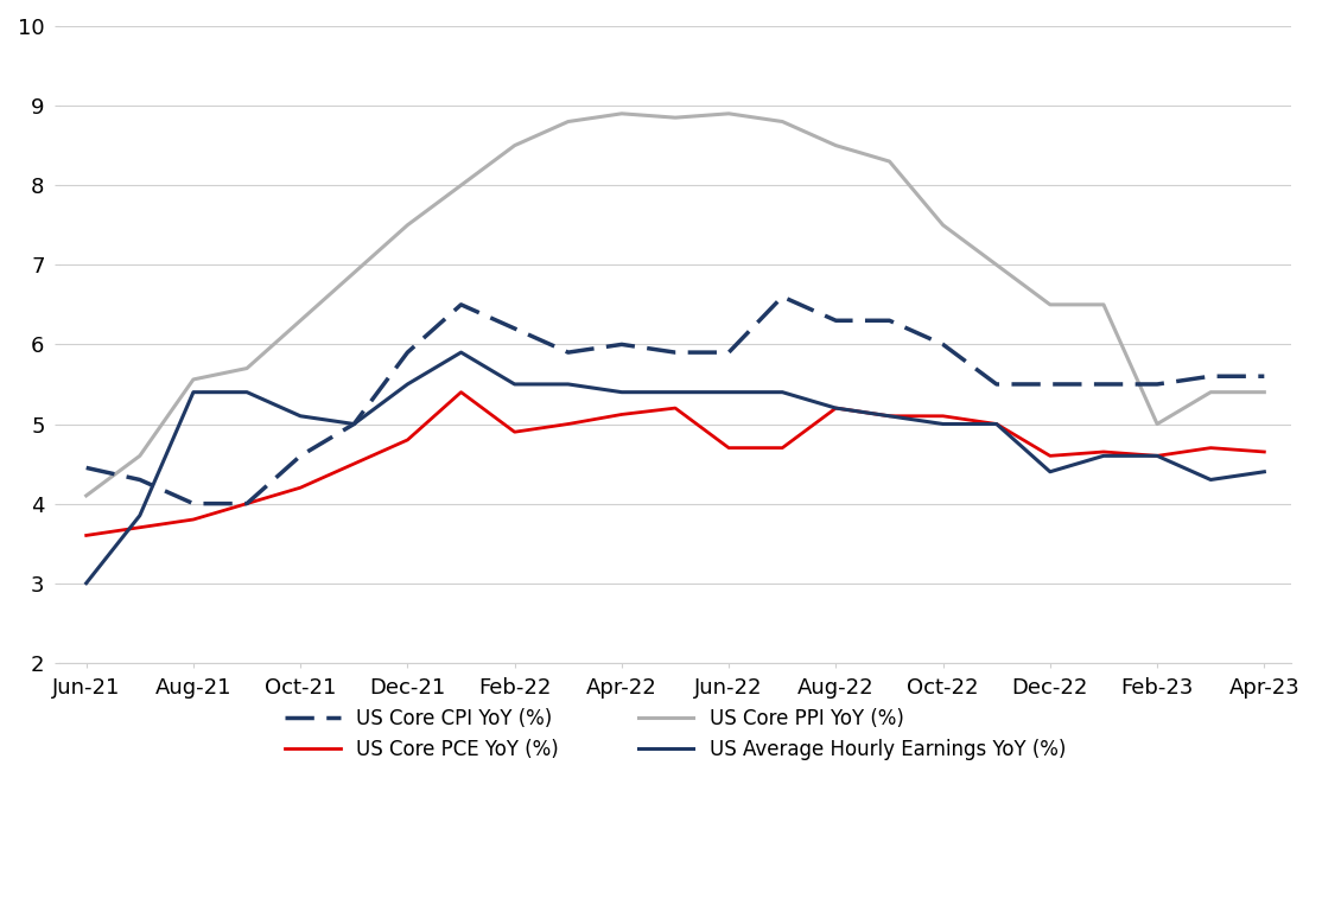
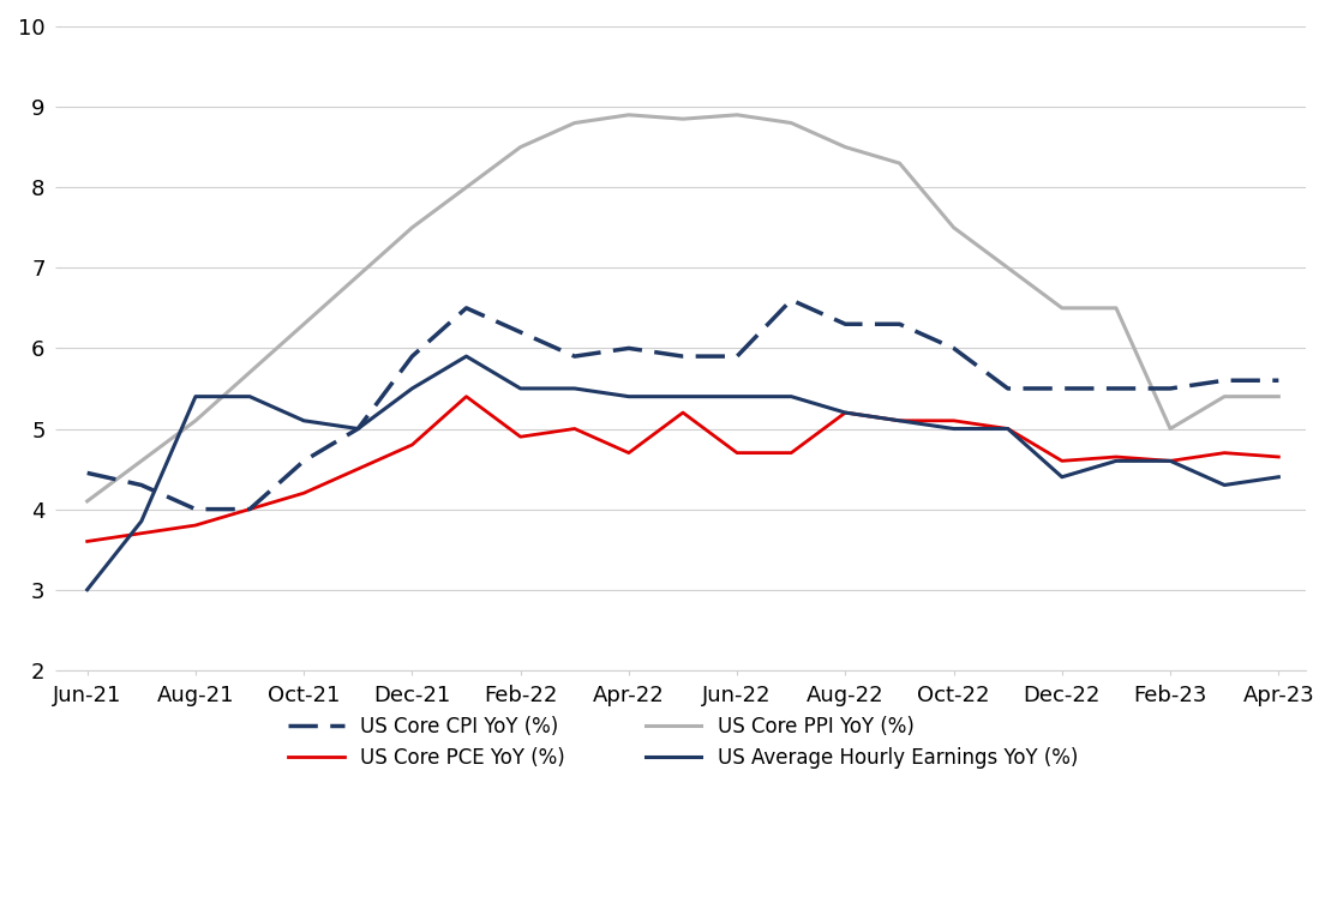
US Core PPI YoY (%)/Aug-21: 5.56 -> 5.10
US Core PCE YoY (%)/Apr-22: 5.12 -> 4.70
